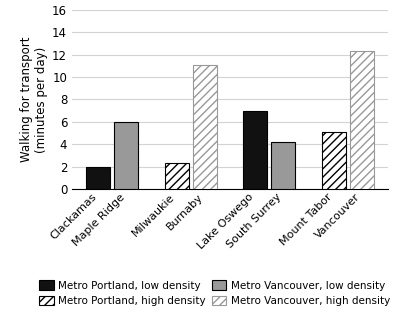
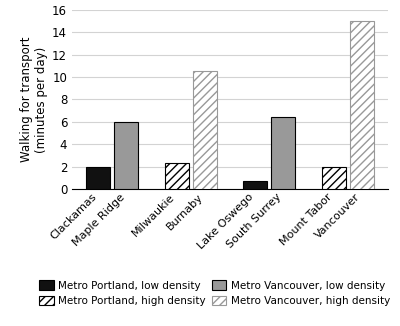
Burnaby: 11.1 -> 10.5
Lake Oswego: 7.0 -> 0.7
South Surrey: 4.2 -> 6.4
Mount Tabor: 5.1 -> 2.0
Vancouver: 12.3 -> 15.0
